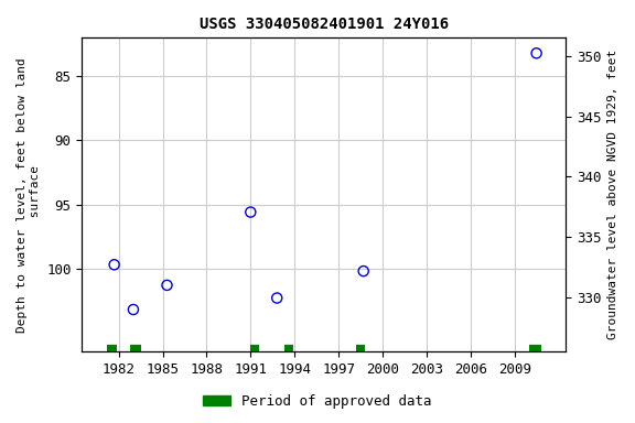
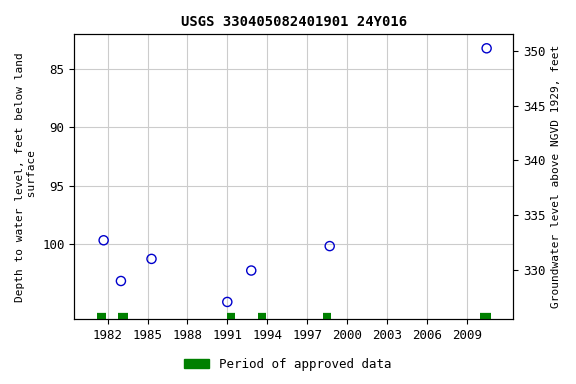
1991: 95.6 -> 105.0
